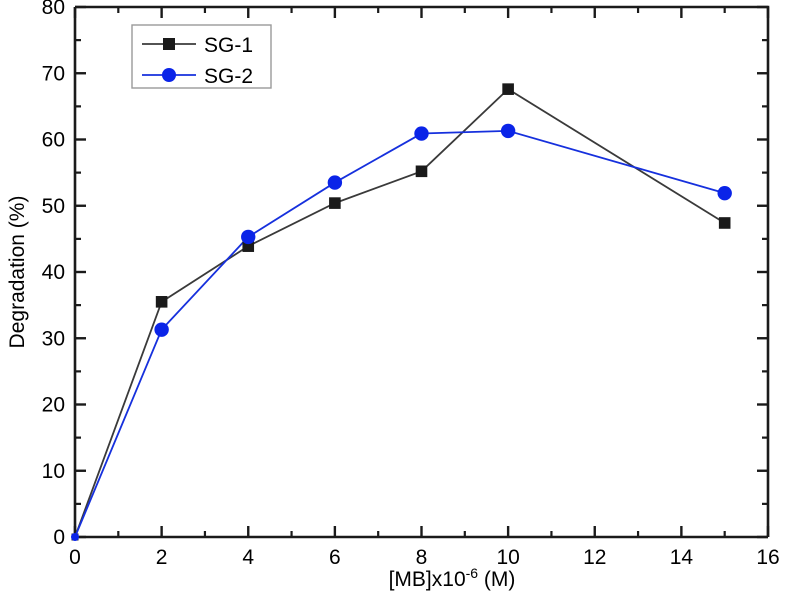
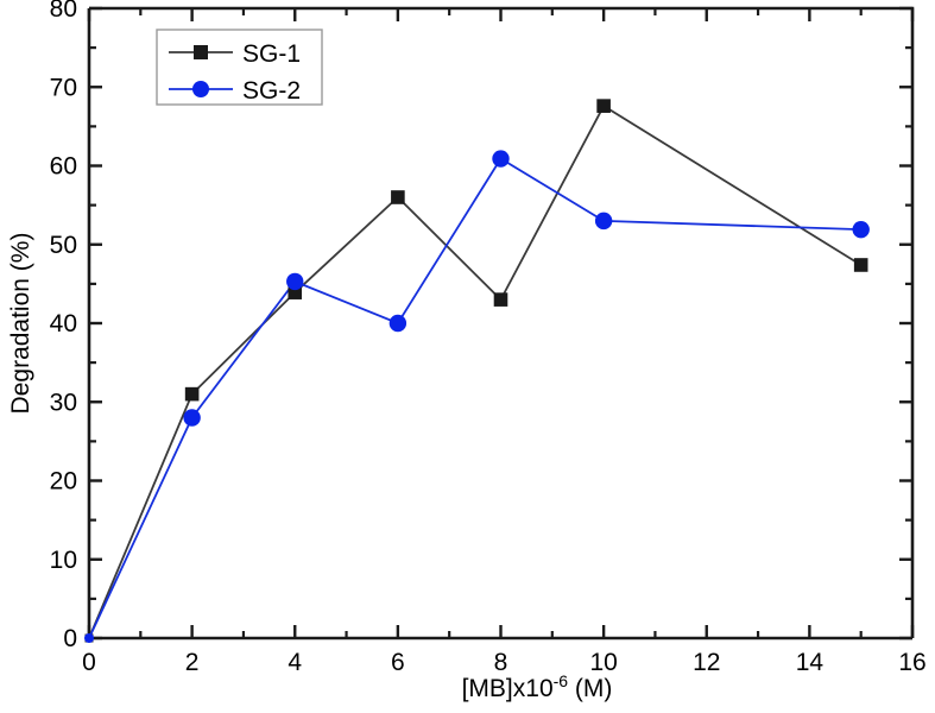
SG-1/2: 36 -> 31
SG-2/2: 31 -> 28
SG-1/6: 50 -> 56
SG-2/6: 54 -> 40
SG-1/8: 55 -> 43
SG-2/10: 61 -> 53
